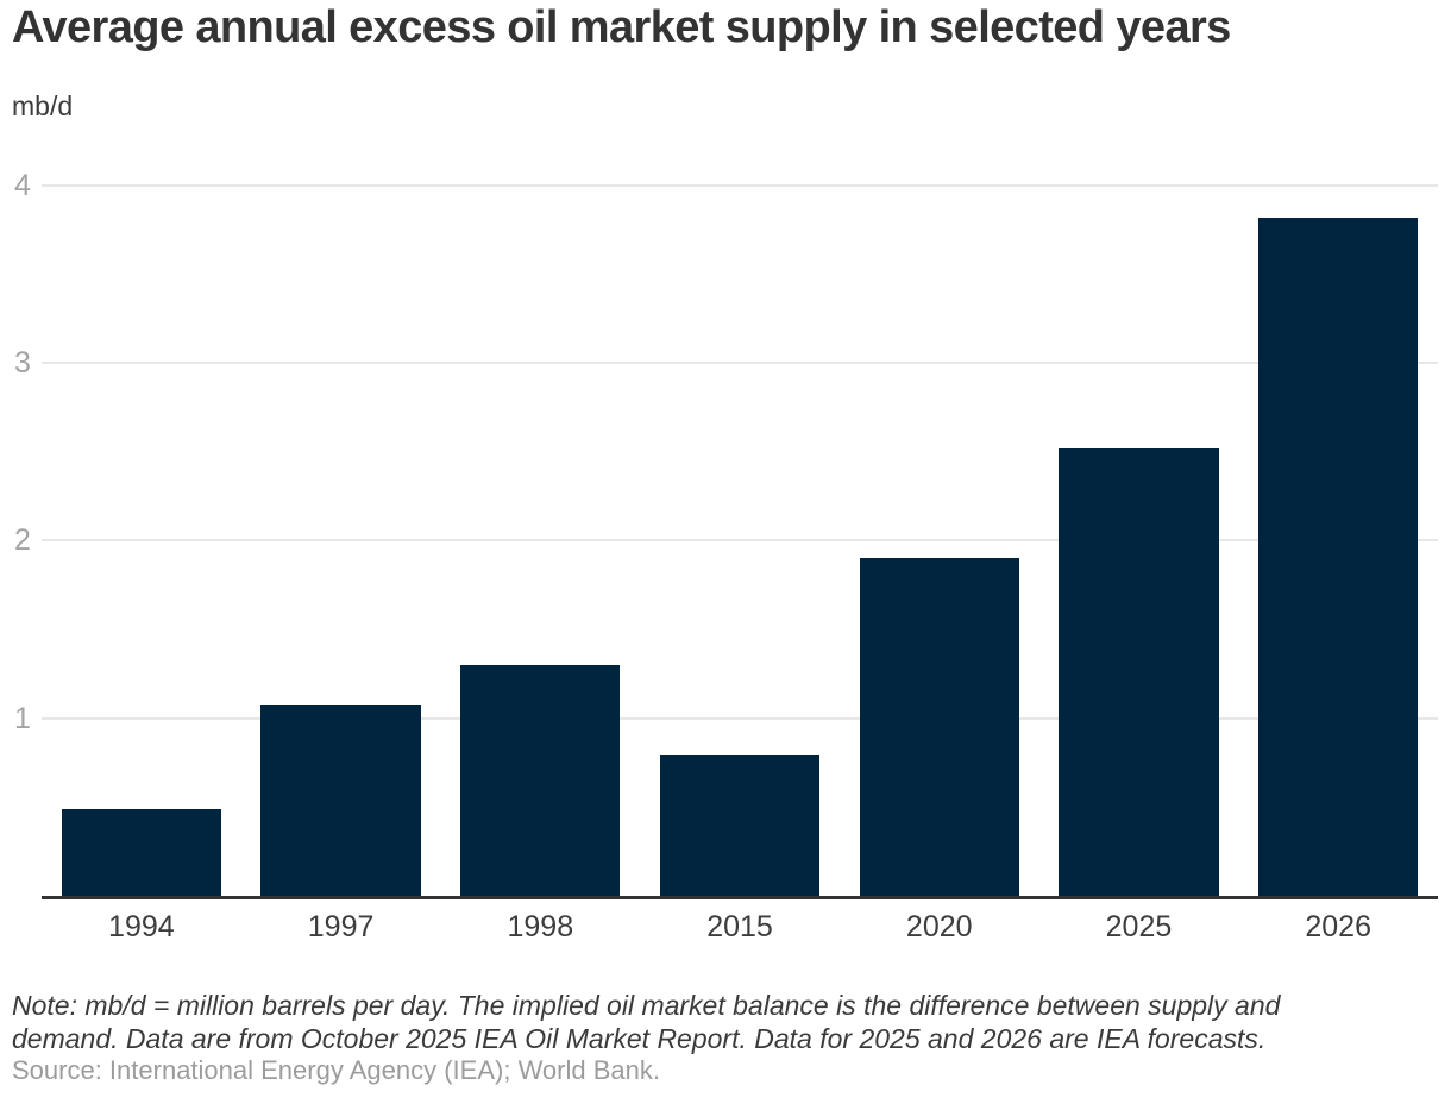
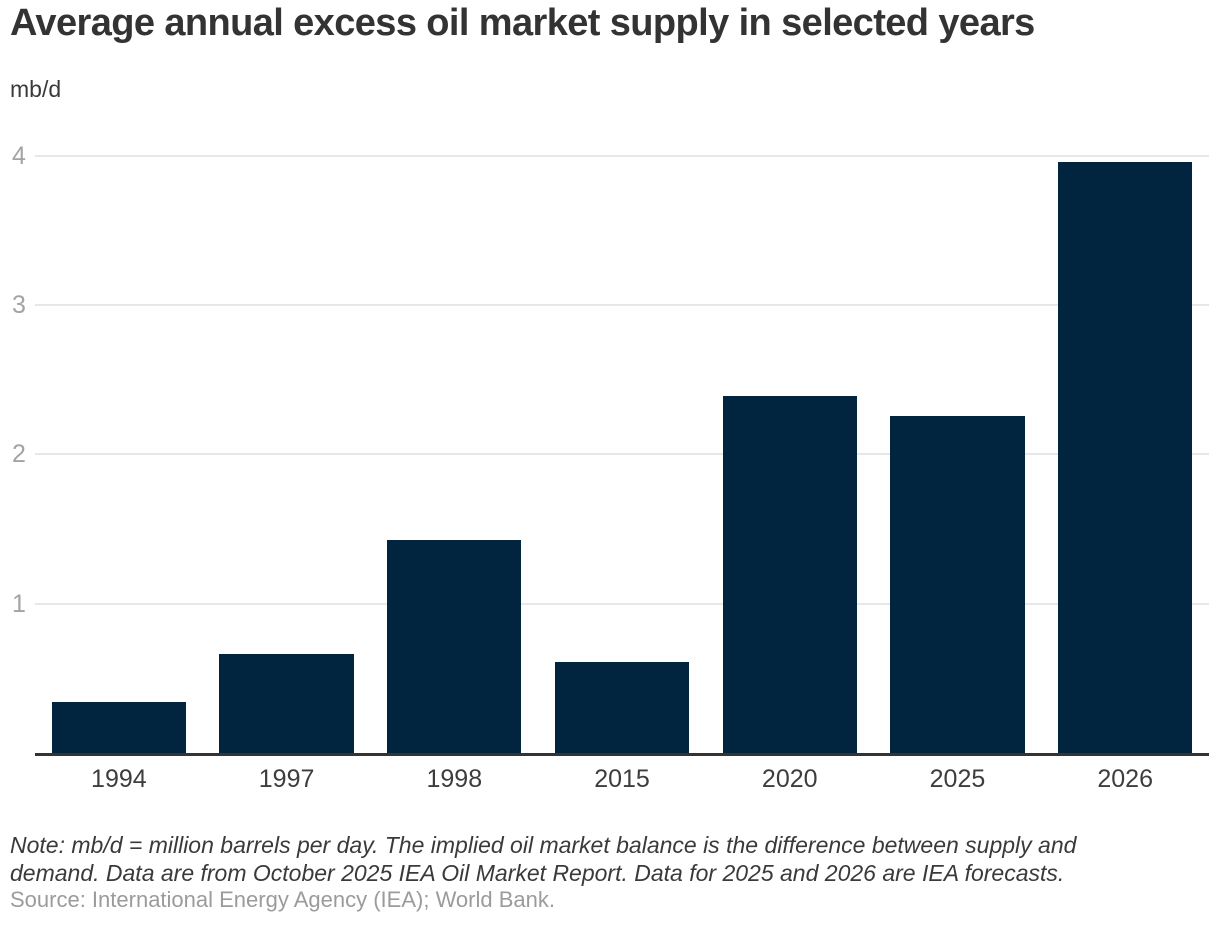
1994: 0.49 -> 0.34
1997: 1.07 -> 0.66
1998: 1.30 -> 1.43
2015: 0.79 -> 0.61
2020: 1.90 -> 2.39
2025: 2.52 -> 2.26
2026: 3.82 -> 3.96
